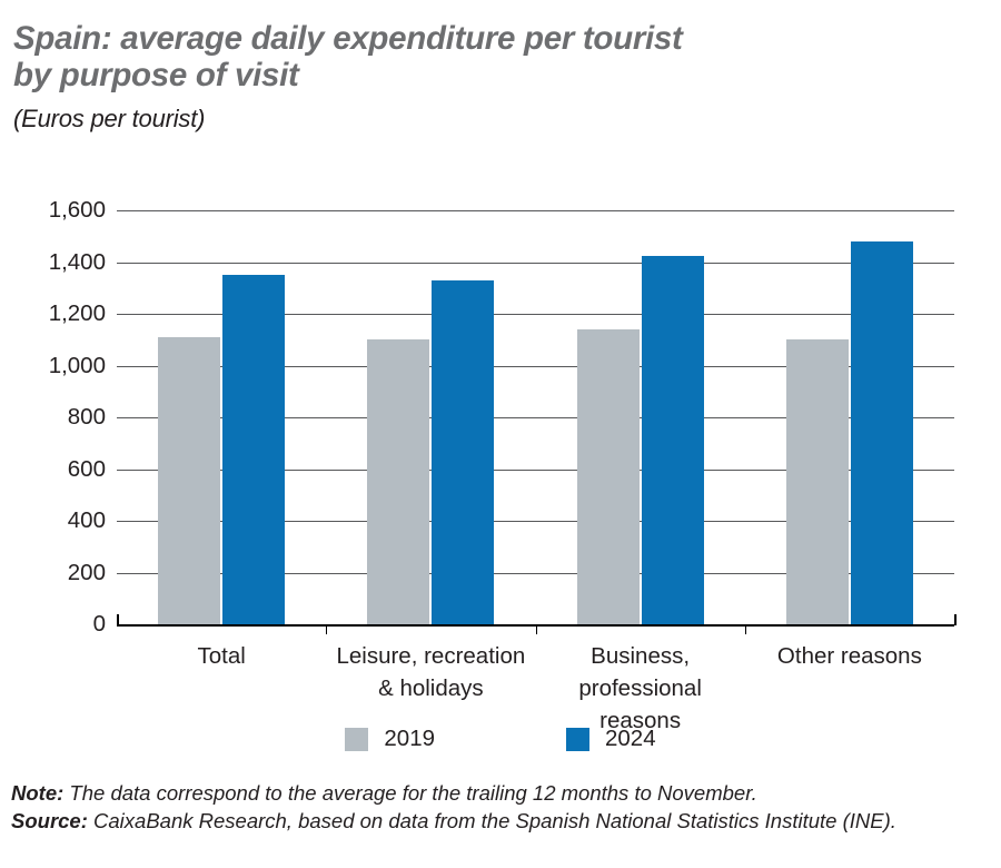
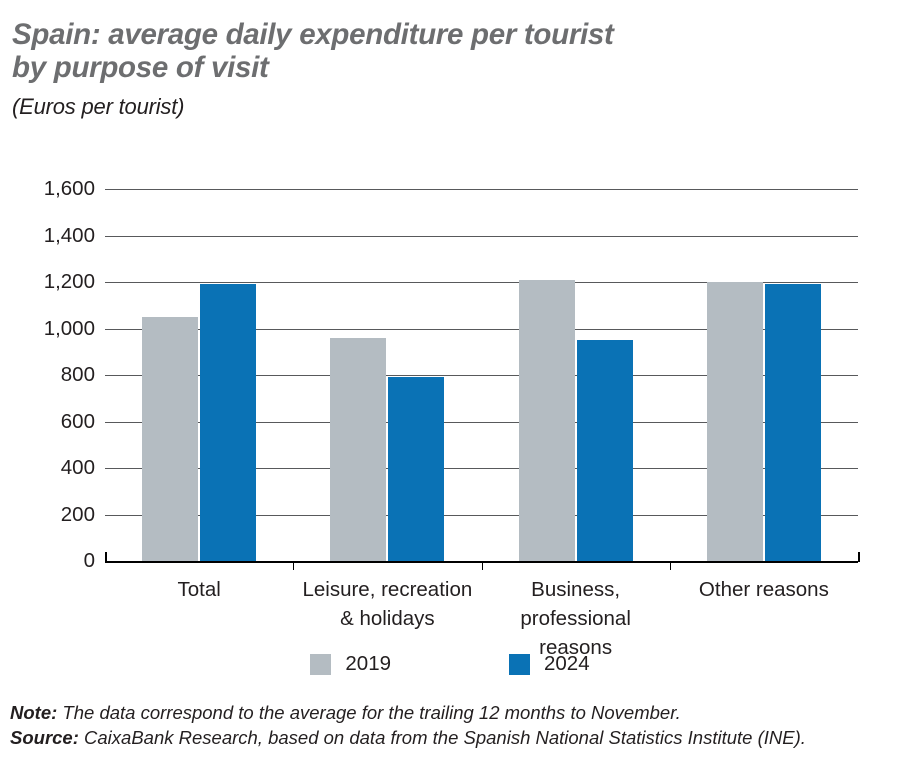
2019/Total: 1110 -> 1050
2024/Total: 1350 -> 1190
2019/Leisure, recreation & holidays: 1100 -> 960
2024/Leisure, recreation & holidays: 1330 -> 790
2019/Business, professional reasons: 1140 -> 1210
2024/Business, professional reasons: 1420 -> 950
2019/Other reasons: 1100 -> 1200
2024/Other reasons: 1480 -> 1190
